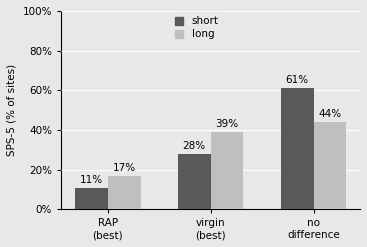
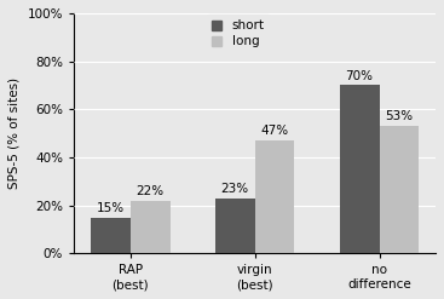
short/RAP (best): 11% -> 15%
long/RAP (best): 17% -> 22%
short/virgin (best): 28% -> 23%
long/virgin (best): 39% -> 47%
short/no difference: 61% -> 70%
long/no difference: 44% -> 53%
